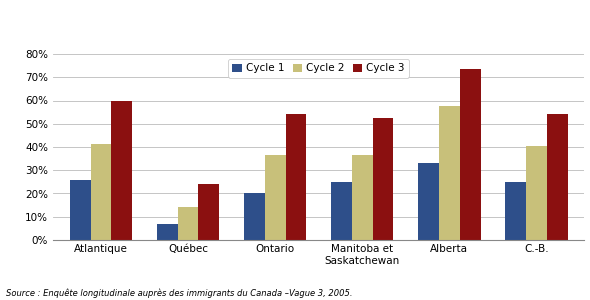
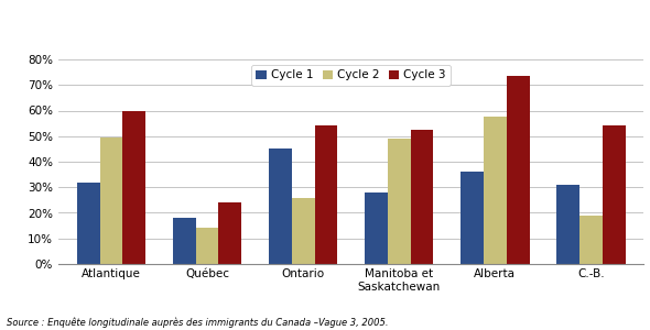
Cycle 1/Atlantique: 26% -> 32%
Cycle 2/Atlantique: 41.5% -> 49.5%
Cycle 1/Québec: 7% -> 18%
Cycle 1/Ontario: 20% -> 45%
Cycle 2/Ontario: 36.5% -> 26.0%
Cycle 1/Manitoba et Saskatchewan: 25% -> 28%
Cycle 2/Manitoba et Saskatchewan: 36.5% -> 49.0%
Cycle 1/Alberta: 33% -> 36%
Cycle 1/C.-B.: 25% -> 31%
Cycle 2/C.-B.: 40.5% -> 19.0%
